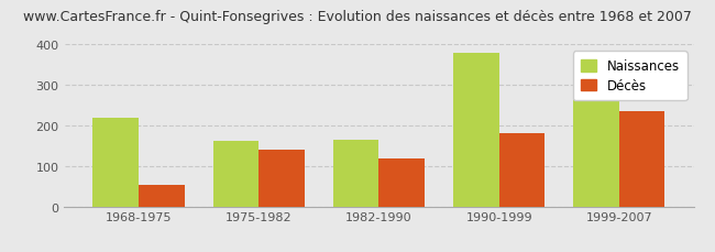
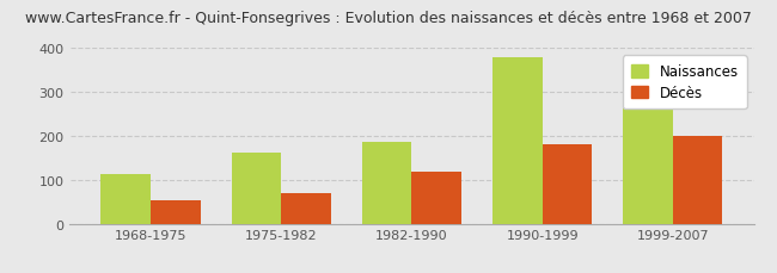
Naissances/1968-1975: 220 -> 112
Décès/1975-1982: 140 -> 70
Naissances/1982-1990: 165 -> 187
Décès/1999-2007: 235 -> 200
